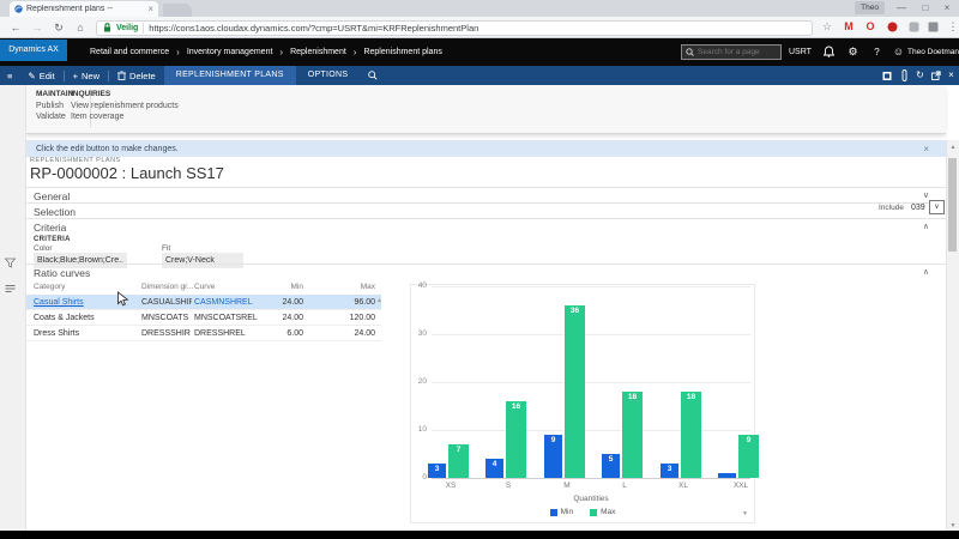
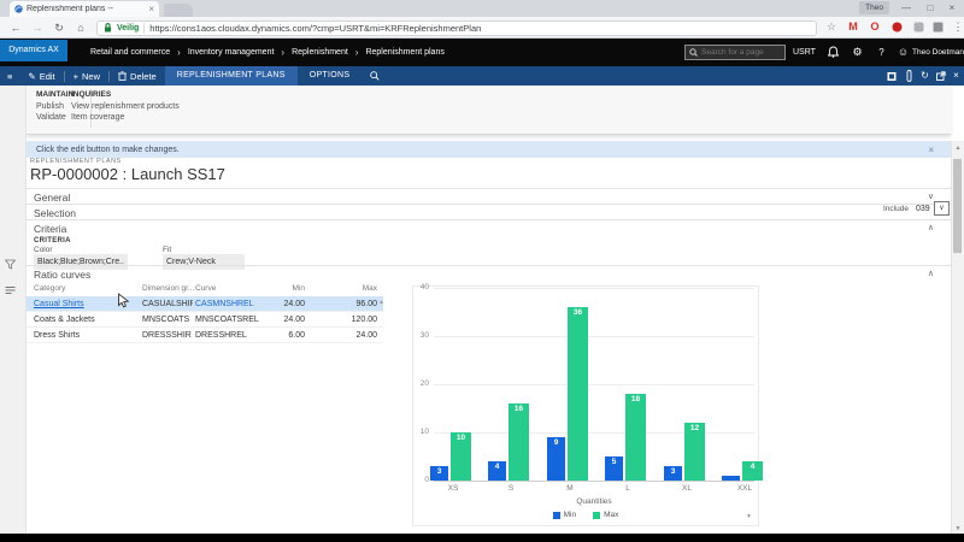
Max/XS: 7 -> 10
Max/XL: 18 -> 12
Max/XXL: 9 -> 4
